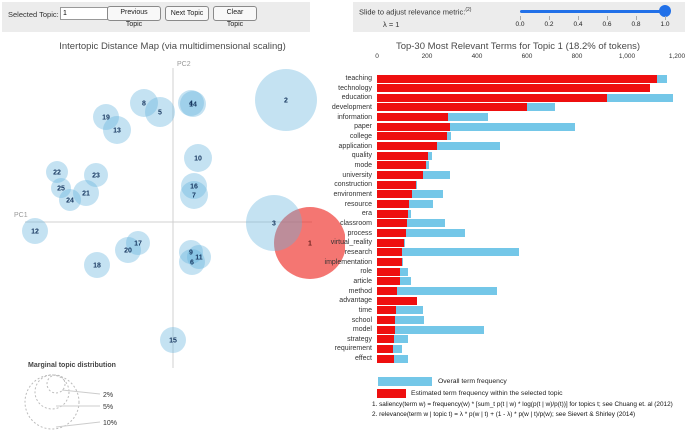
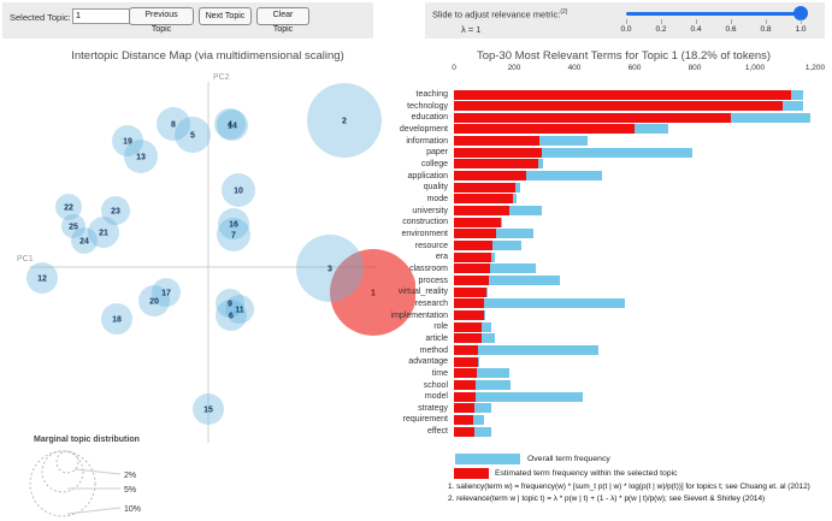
Overall term frequency/technology: 1080 -> 1160
Estimated term frequency within the selected topic/advantage: 160 -> 80
